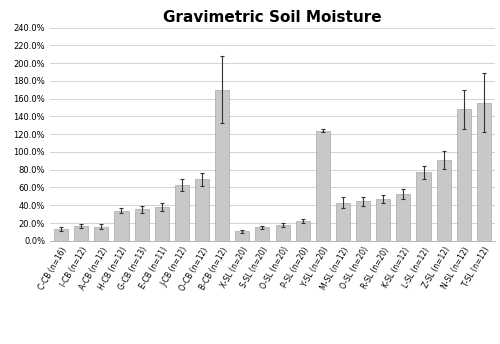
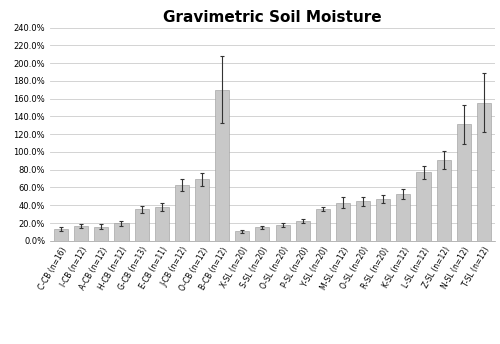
H-CB (n=12): 34% -> 20%
Y-SL (n=20): 124% -> 36%
N-SL (n=12): 148% -> 131%
